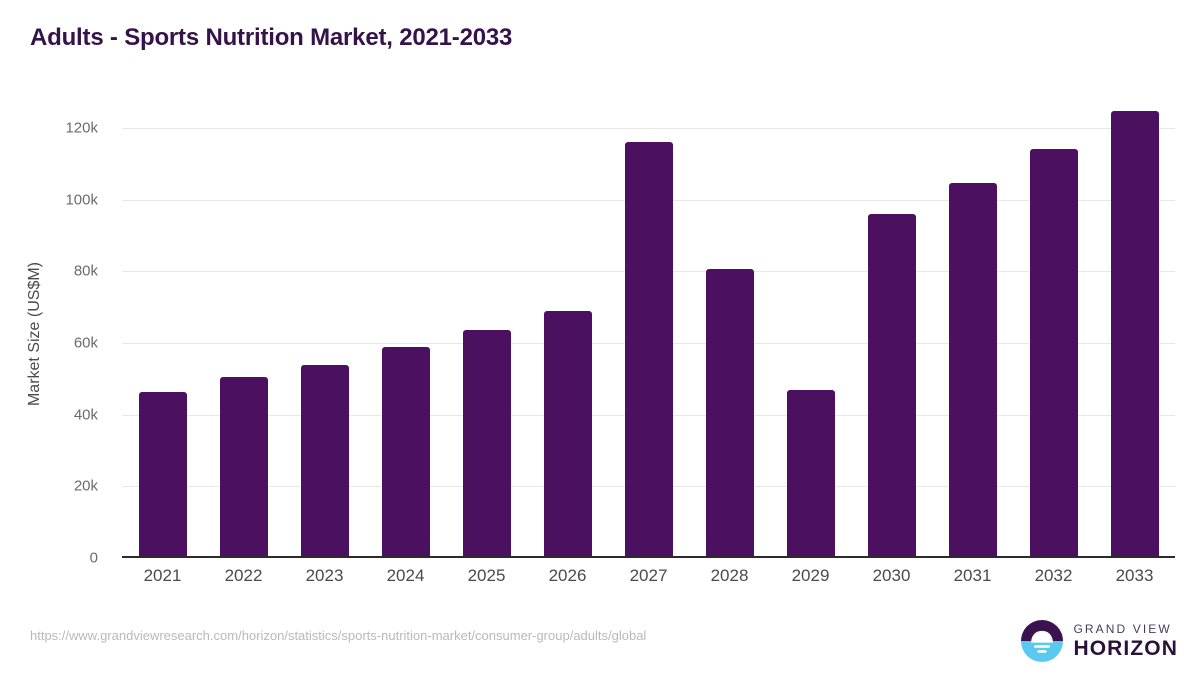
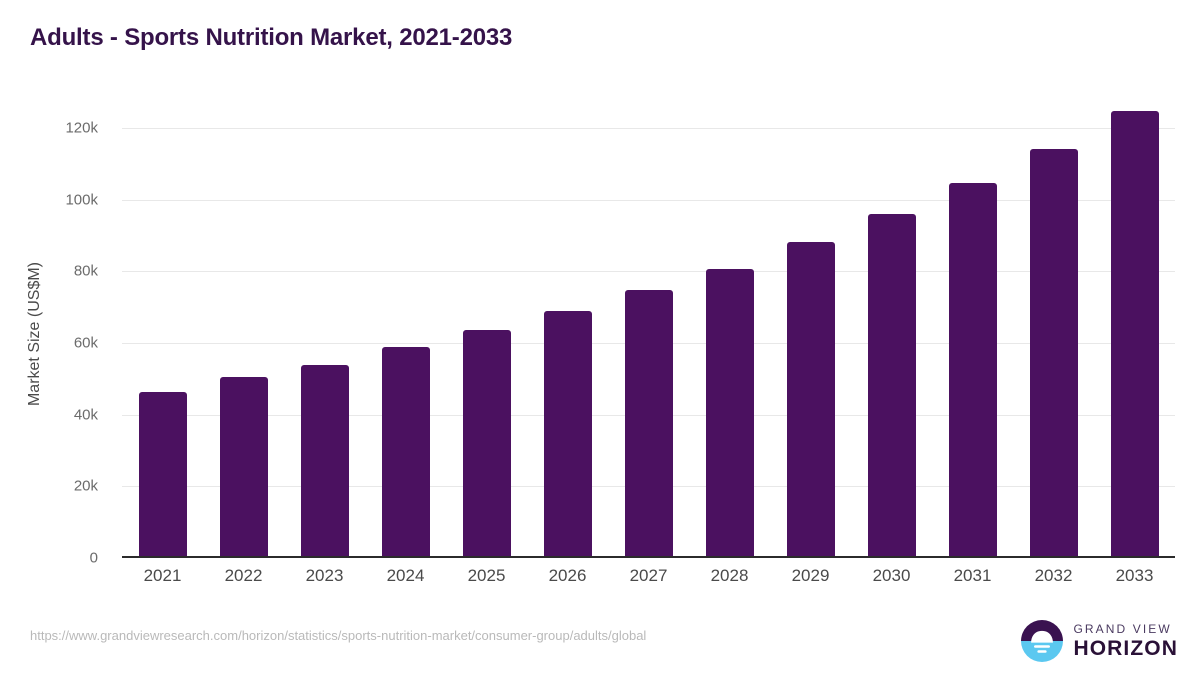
2027: 116k -> 75k
2029: 47k -> 88k
